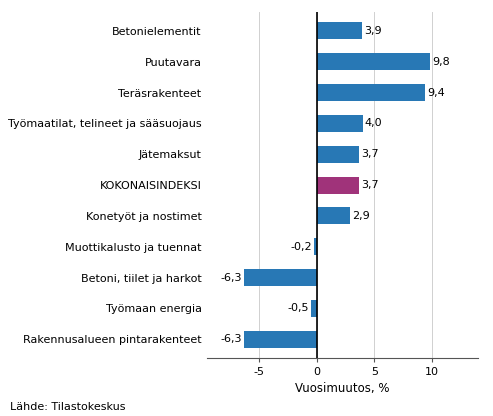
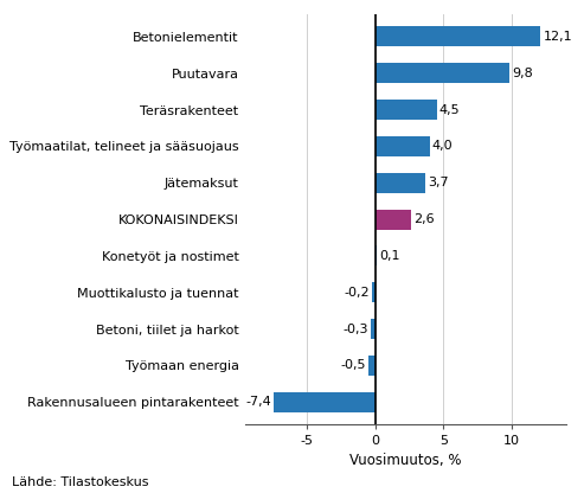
Betonielementit: 3,9 -> 12,1
Teräsrakenteet: 9,4 -> 4,5
KOKONAISINDEKSI: 3,7 -> 2,6
Konetyöt ja nostimet: 2,9 -> 0,1
Betoni, tiilet ja harkot: -6,3 -> -0,3
Rakennusalueen pintarakenteet: -6,3 -> -7,4
